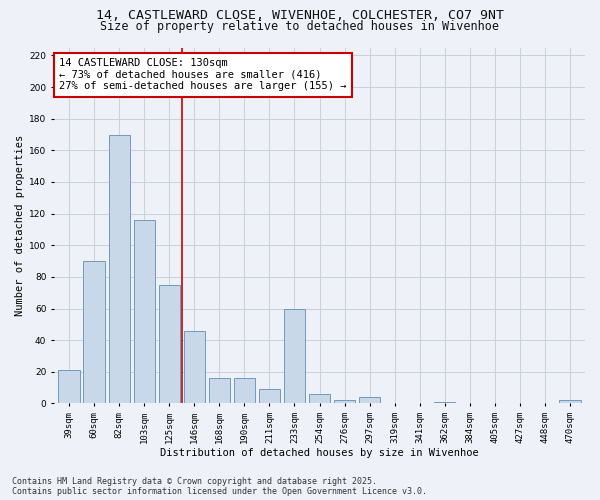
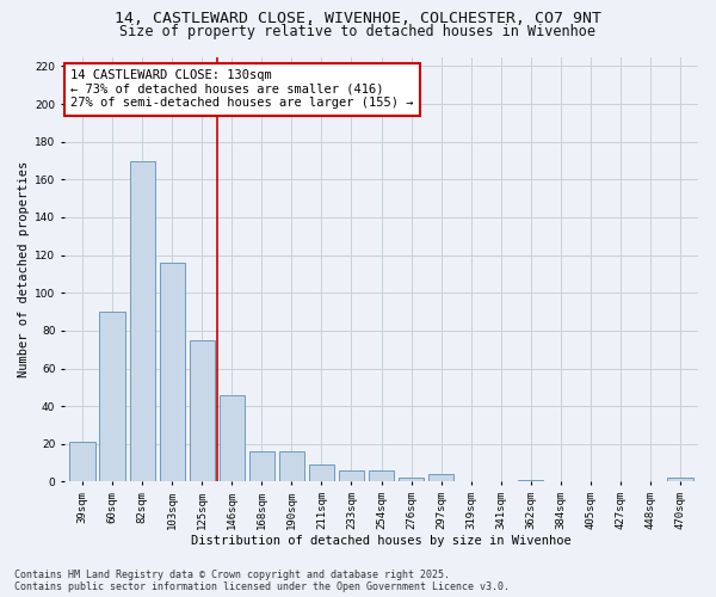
233sqm: 60 -> 6
